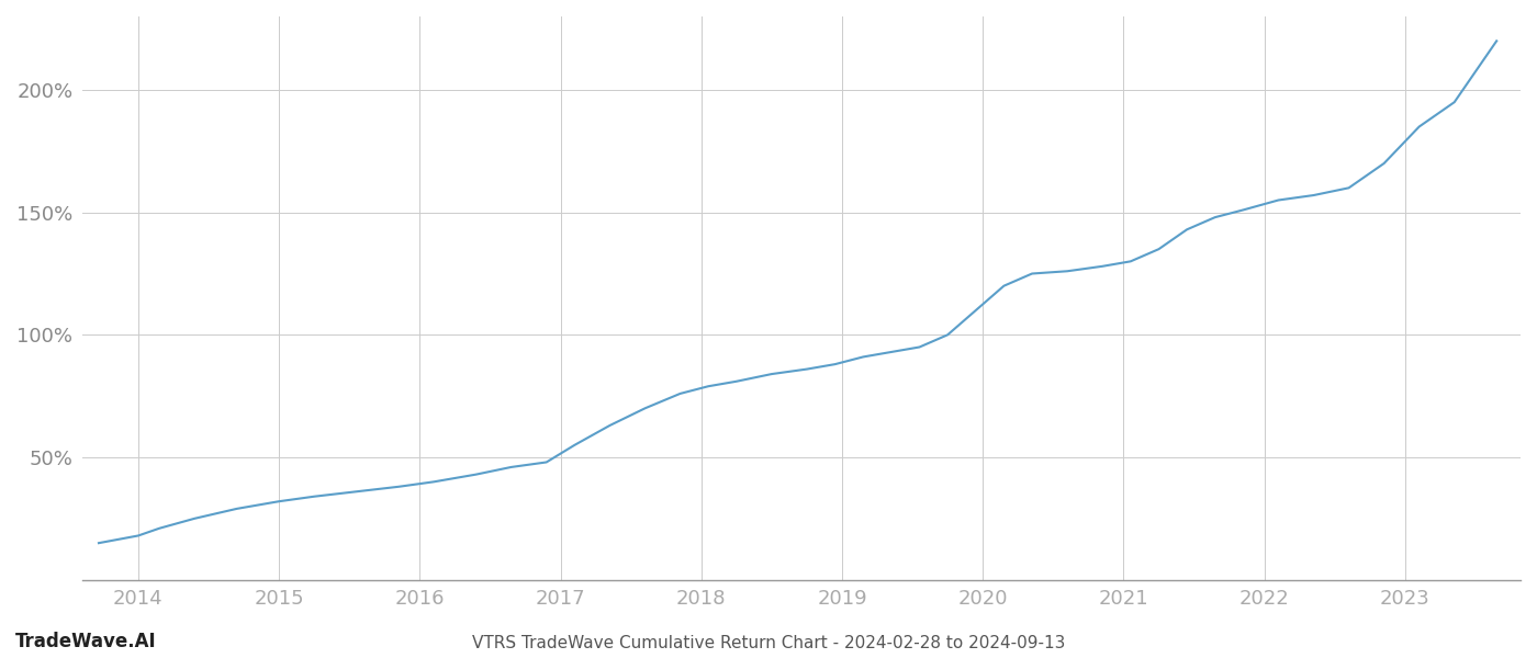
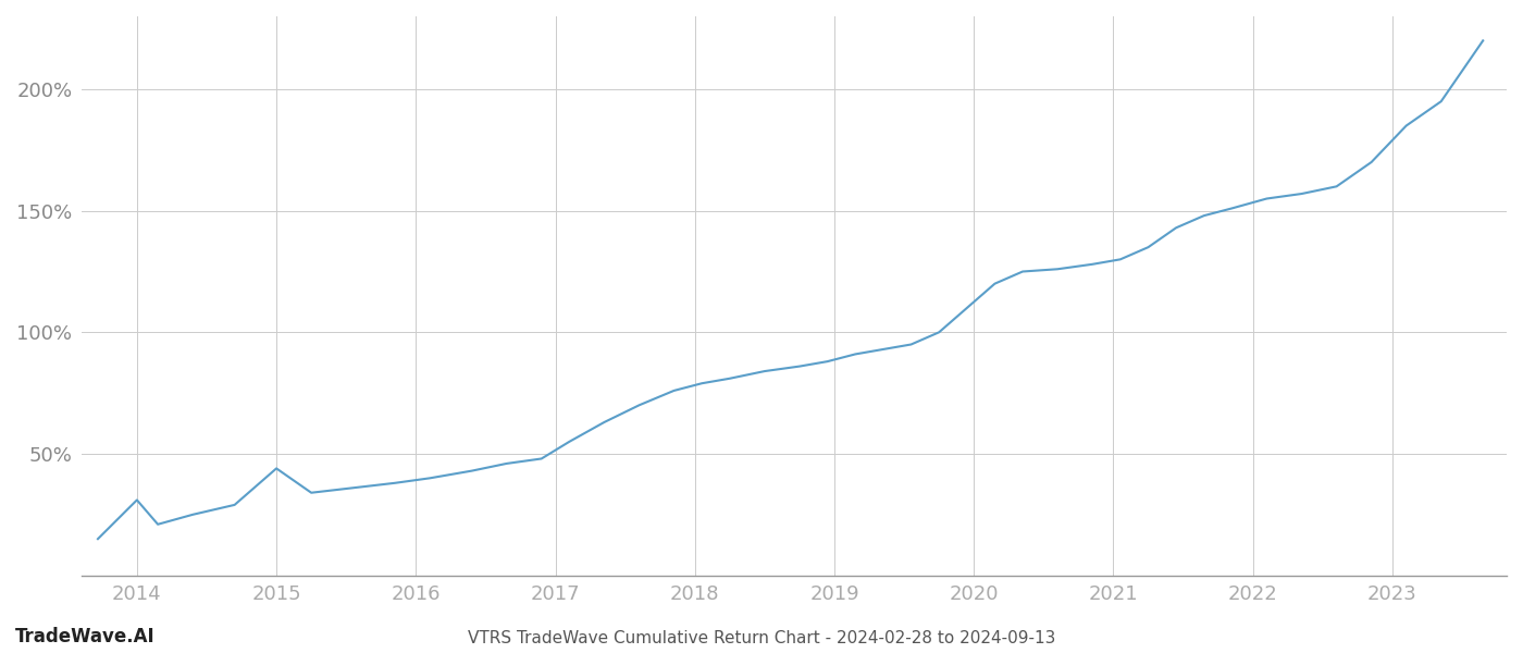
2014: 18% -> 31%
2015: 32% -> 44%
